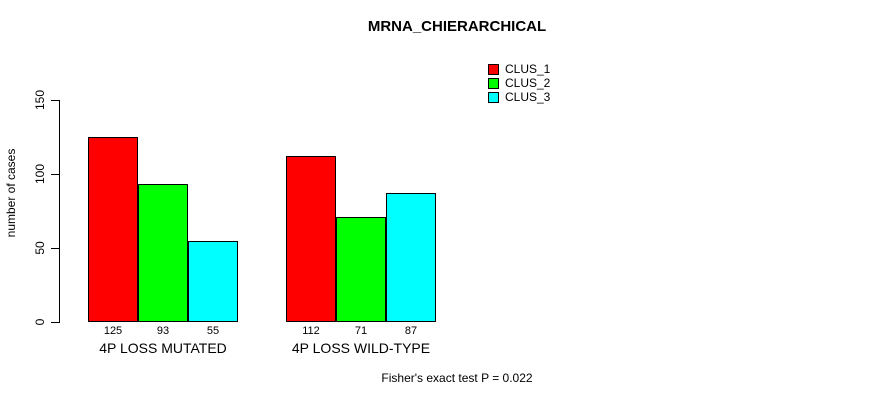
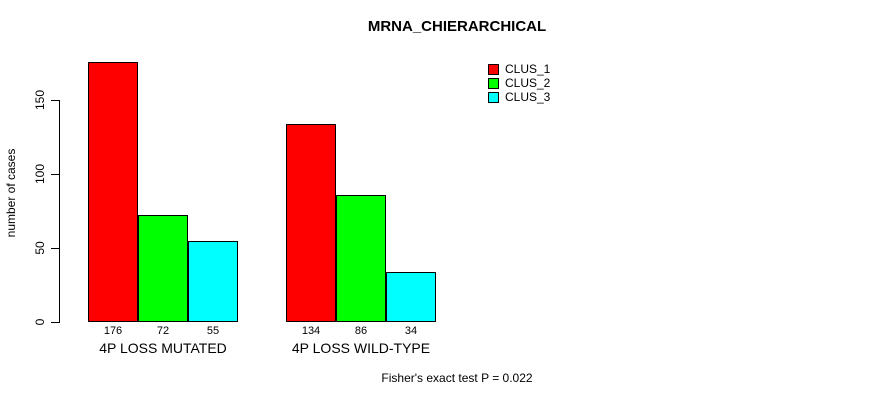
CLUS_1/4P LOSS MUTATED: 125 -> 176
CLUS_2/4P LOSS MUTATED: 93 -> 72
CLUS_1/4P LOSS WILD-TYPE: 112 -> 134
CLUS_2/4P LOSS WILD-TYPE: 71 -> 86
CLUS_3/4P LOSS WILD-TYPE: 87 -> 34
